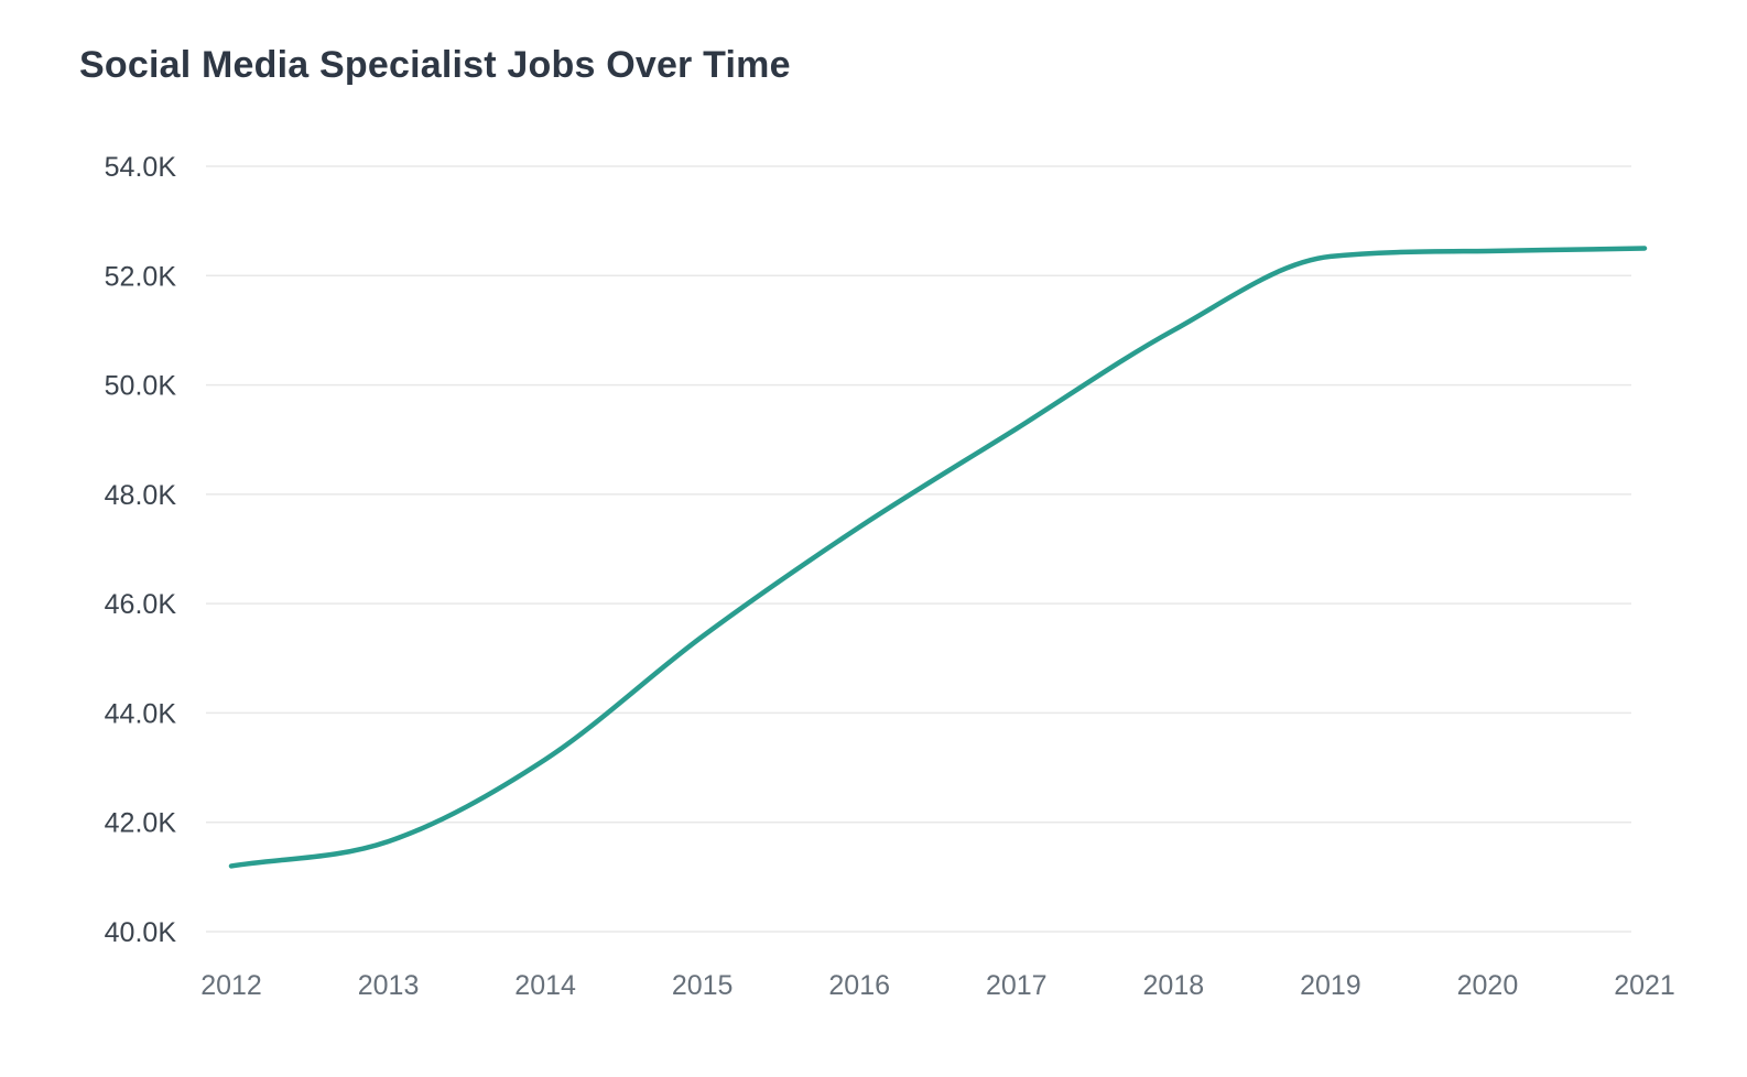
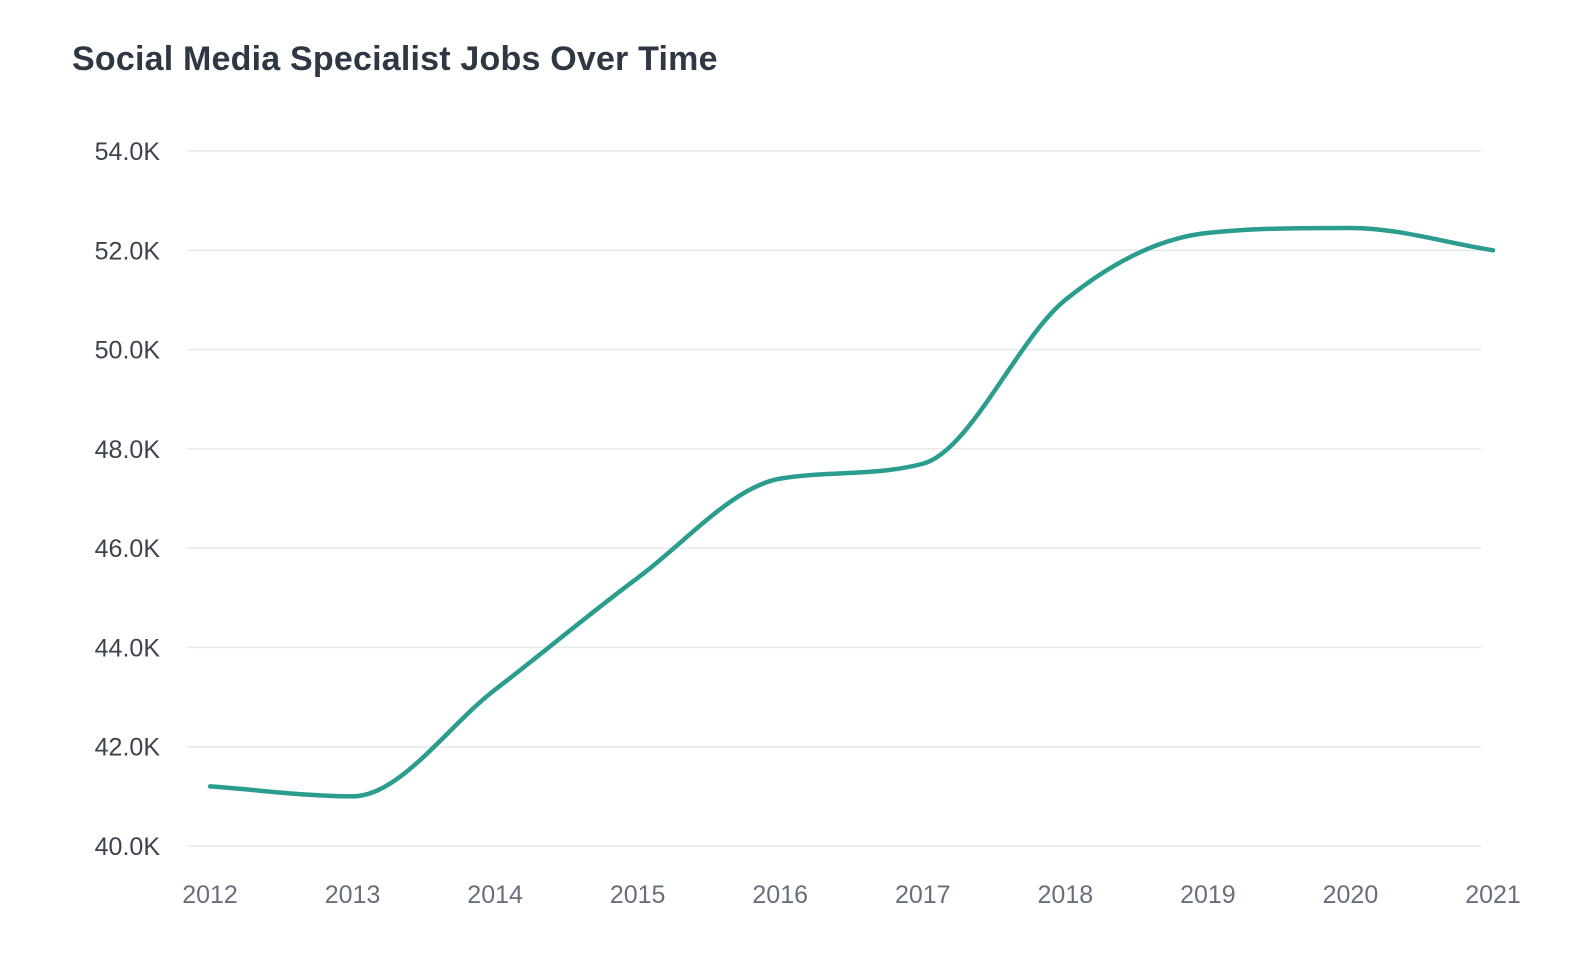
2013: 41.6K -> 41.0K
2017: 49.2K -> 47.7K
2021: 52.5K -> 52.0K
